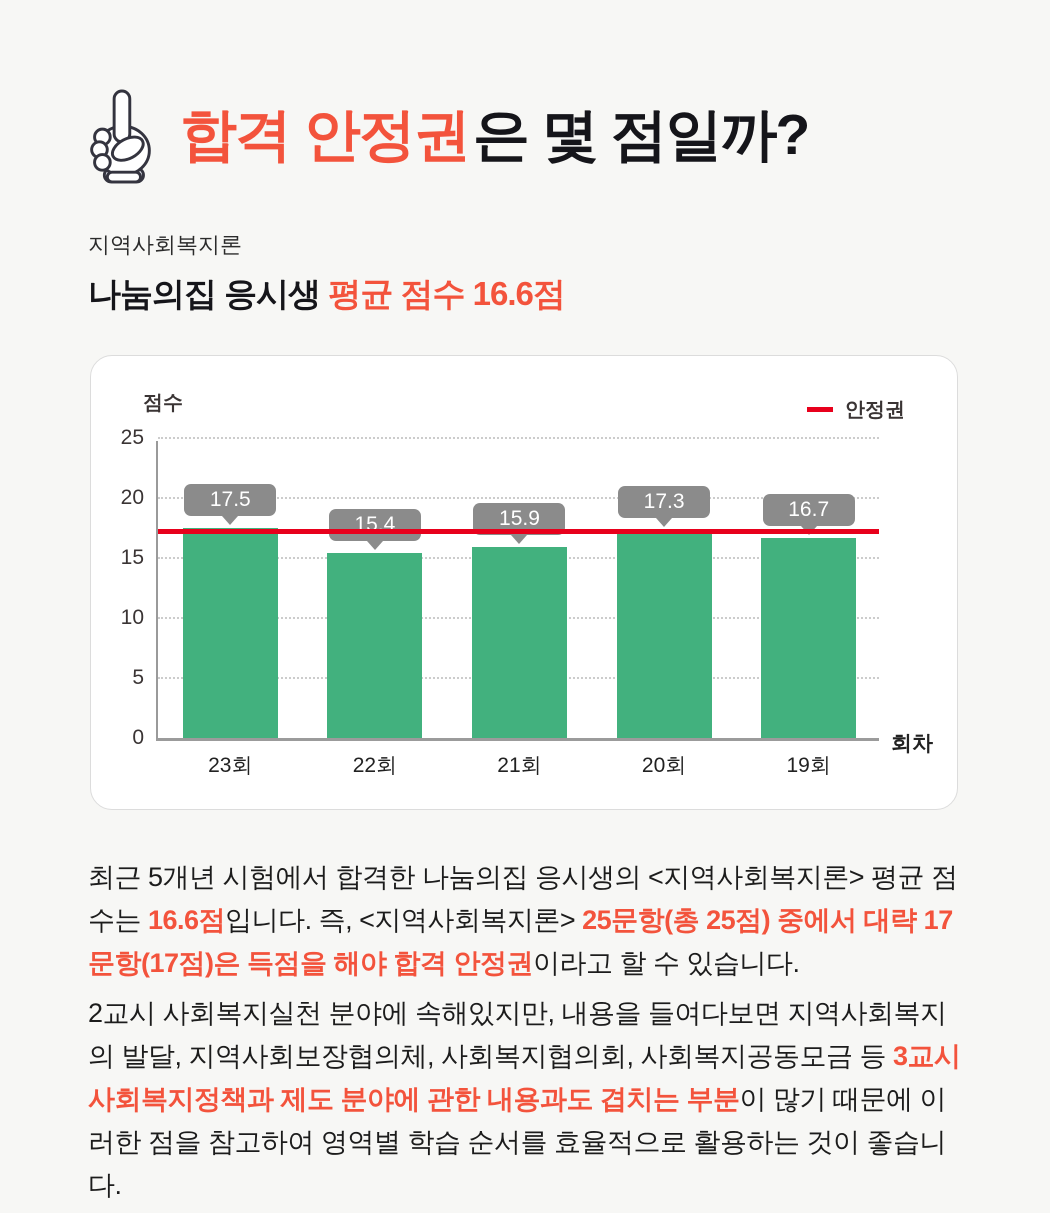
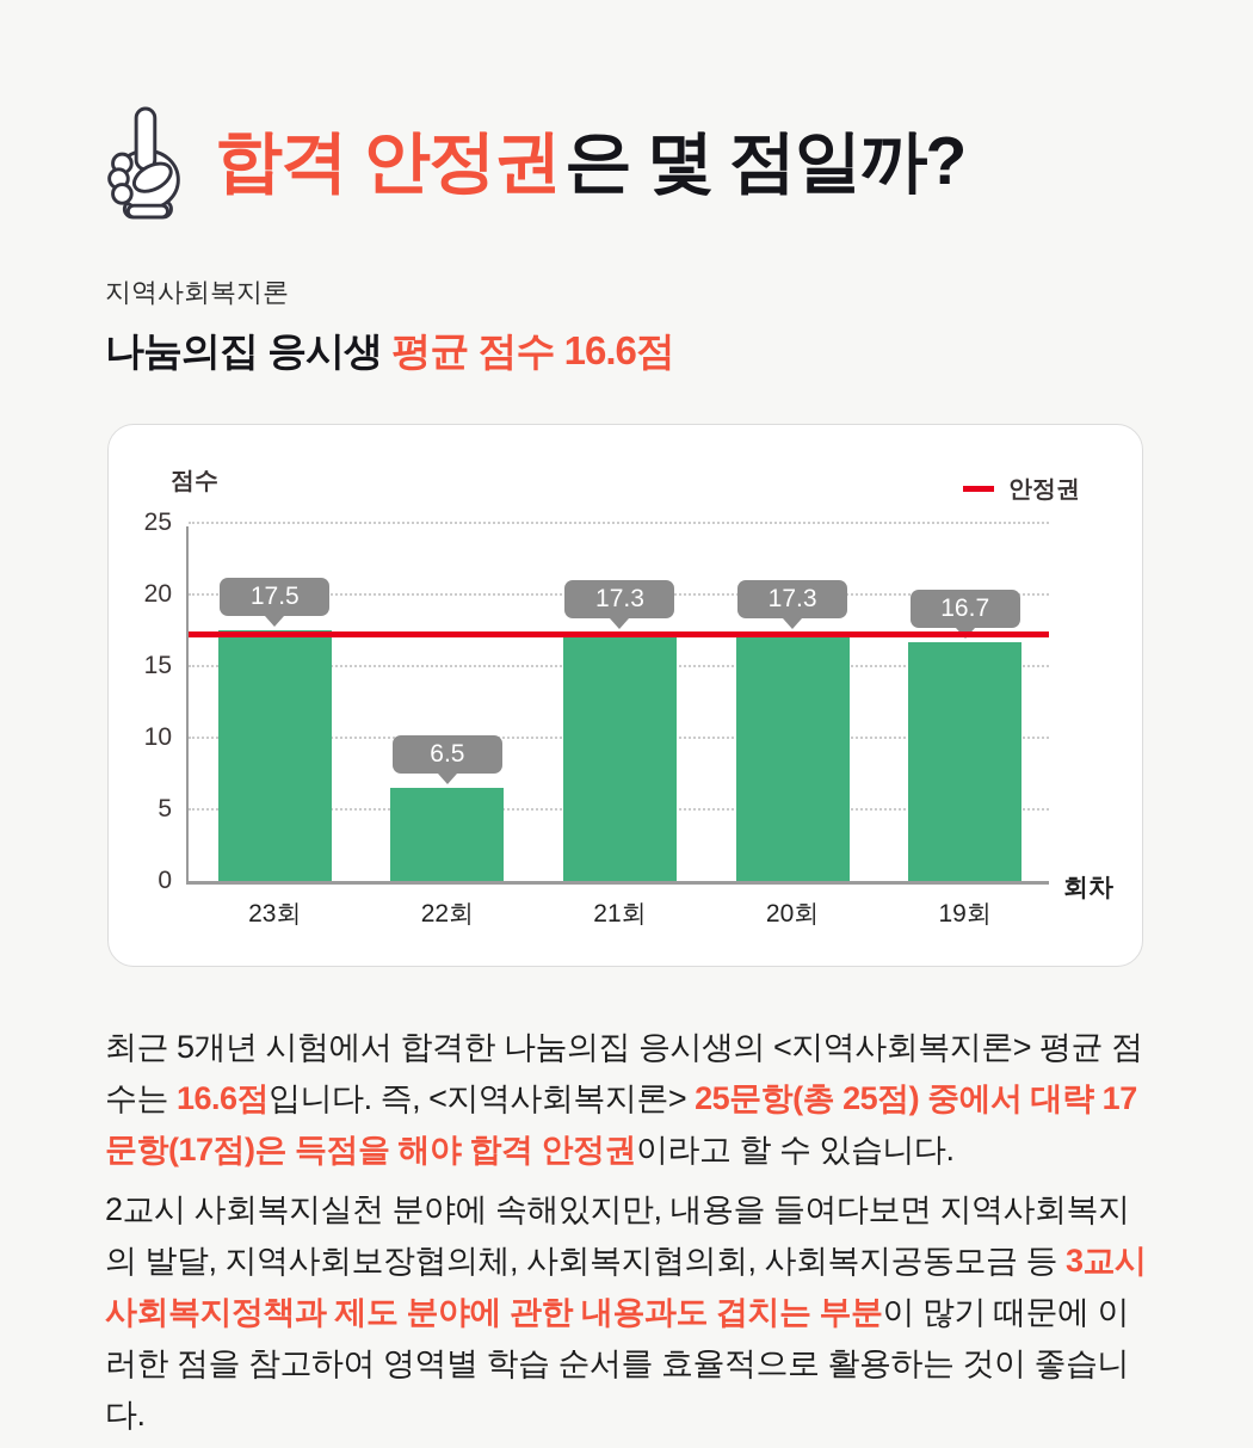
22회: 15.4 -> 6.5
21회: 15.9 -> 17.3
